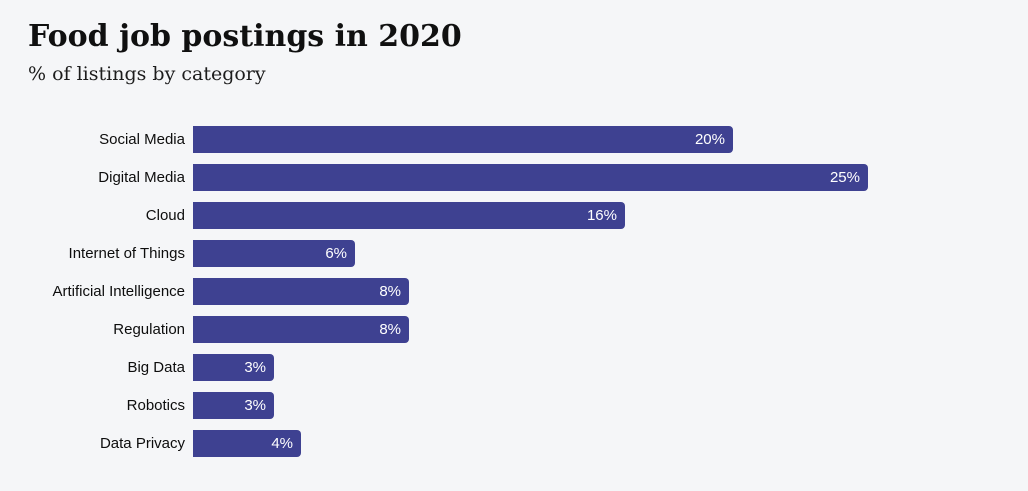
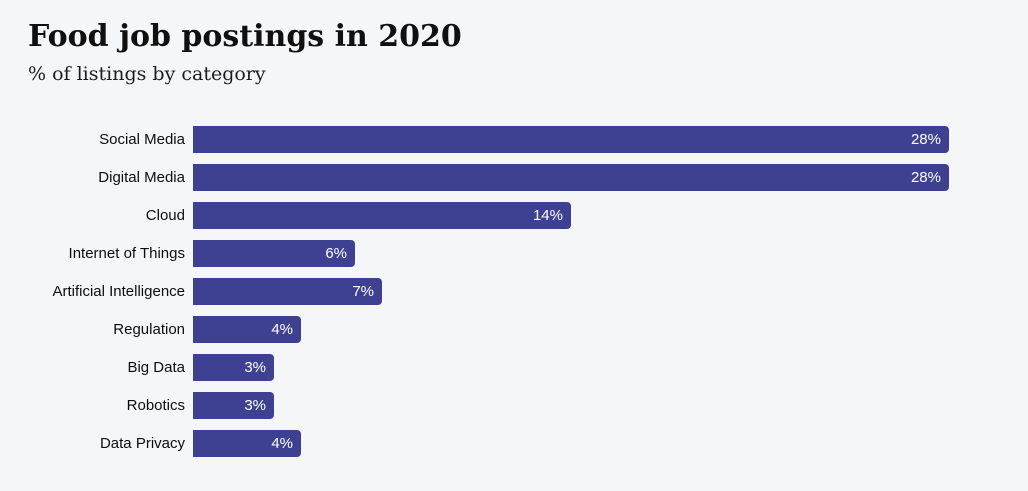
Social Media: 20% -> 28%
Digital Media: 25% -> 28%
Cloud: 16% -> 14%
Artificial Intelligence: 8% -> 7%
Regulation: 8% -> 4%
